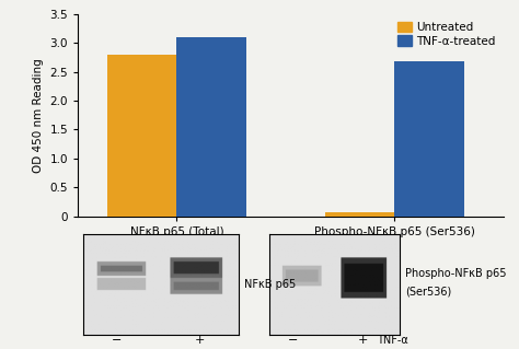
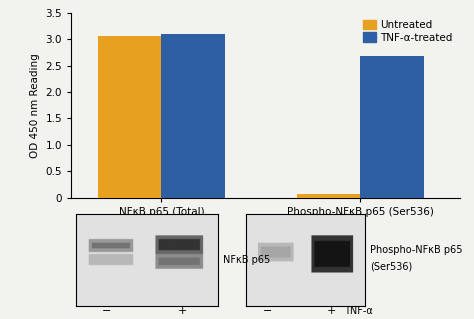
Untreated/NFκB p65 (Total): 2.80 -> 3.06
